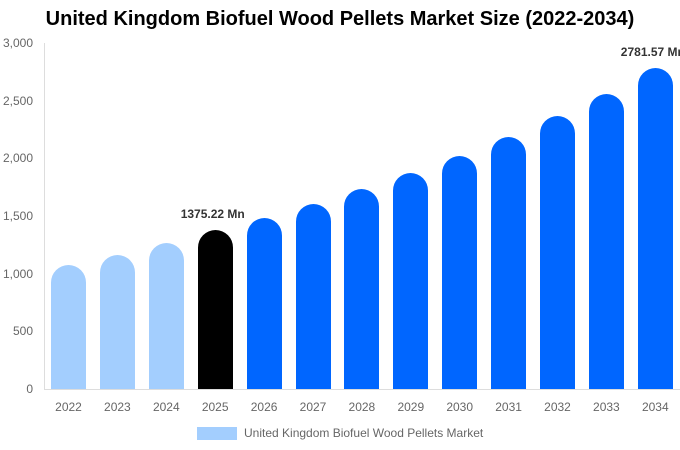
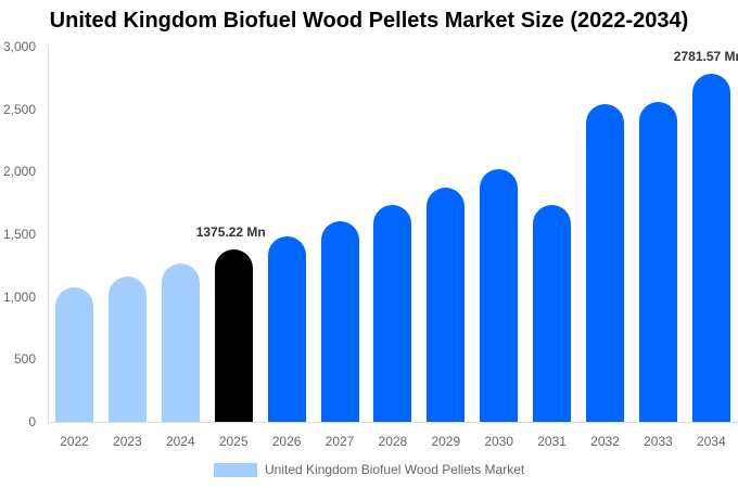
2031: 2180 -> 1730
2032: 2370 -> 2540
